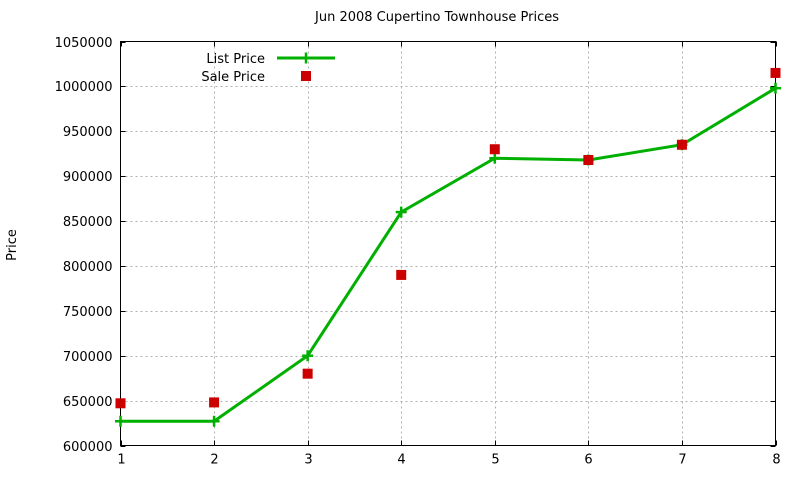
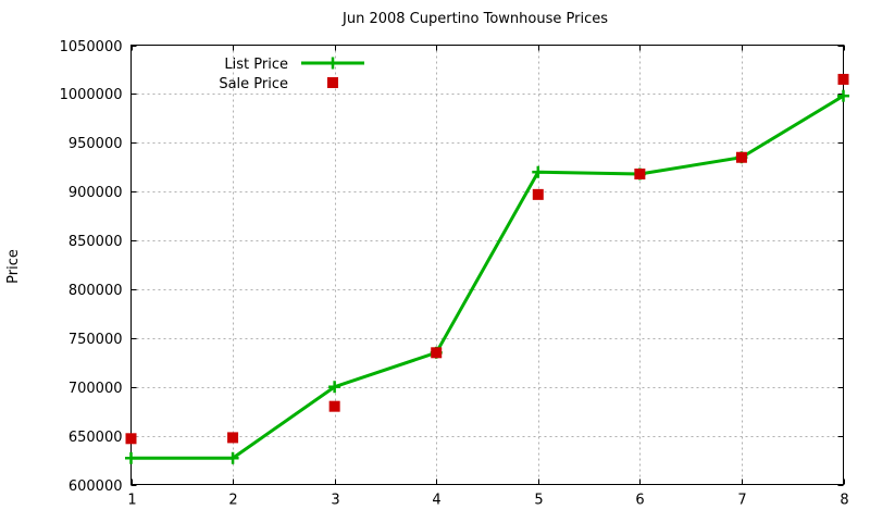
List Price/4: 860000 -> 740000
Sale Price/4: 790000 -> 740000
Sale Price/5: 930000 -> 900000
